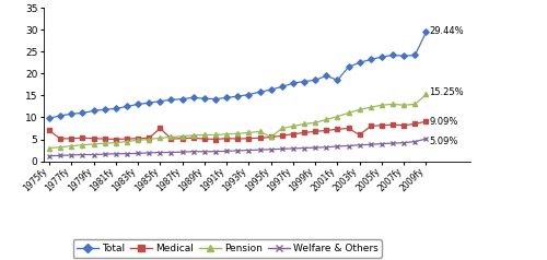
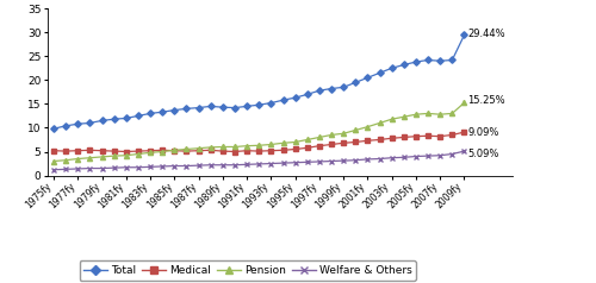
Medical/1975fy: 7.0 -> 5.2
Medical/1985fy: 7.5 -> 5.2
Pension/1995fy: 5.5 -> 7.0
Total/2001fy: 18.5 -> 20.5
Medical/2003fy: 6.0 -> 7.8
